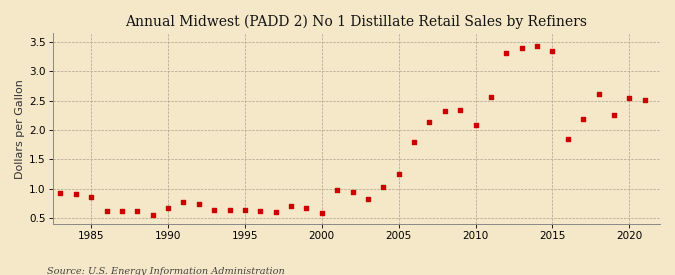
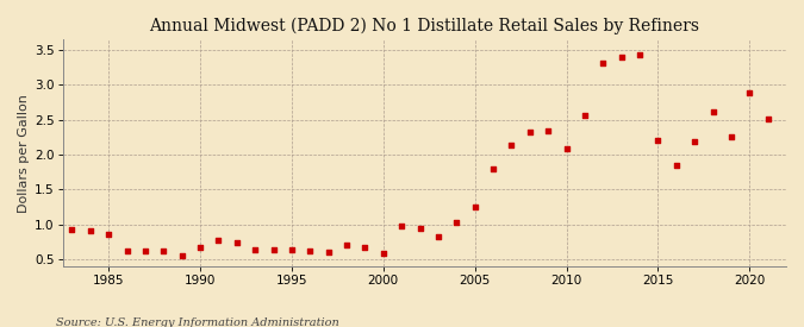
2015: 3.35 -> 2.20
2020: 2.55 -> 2.88
